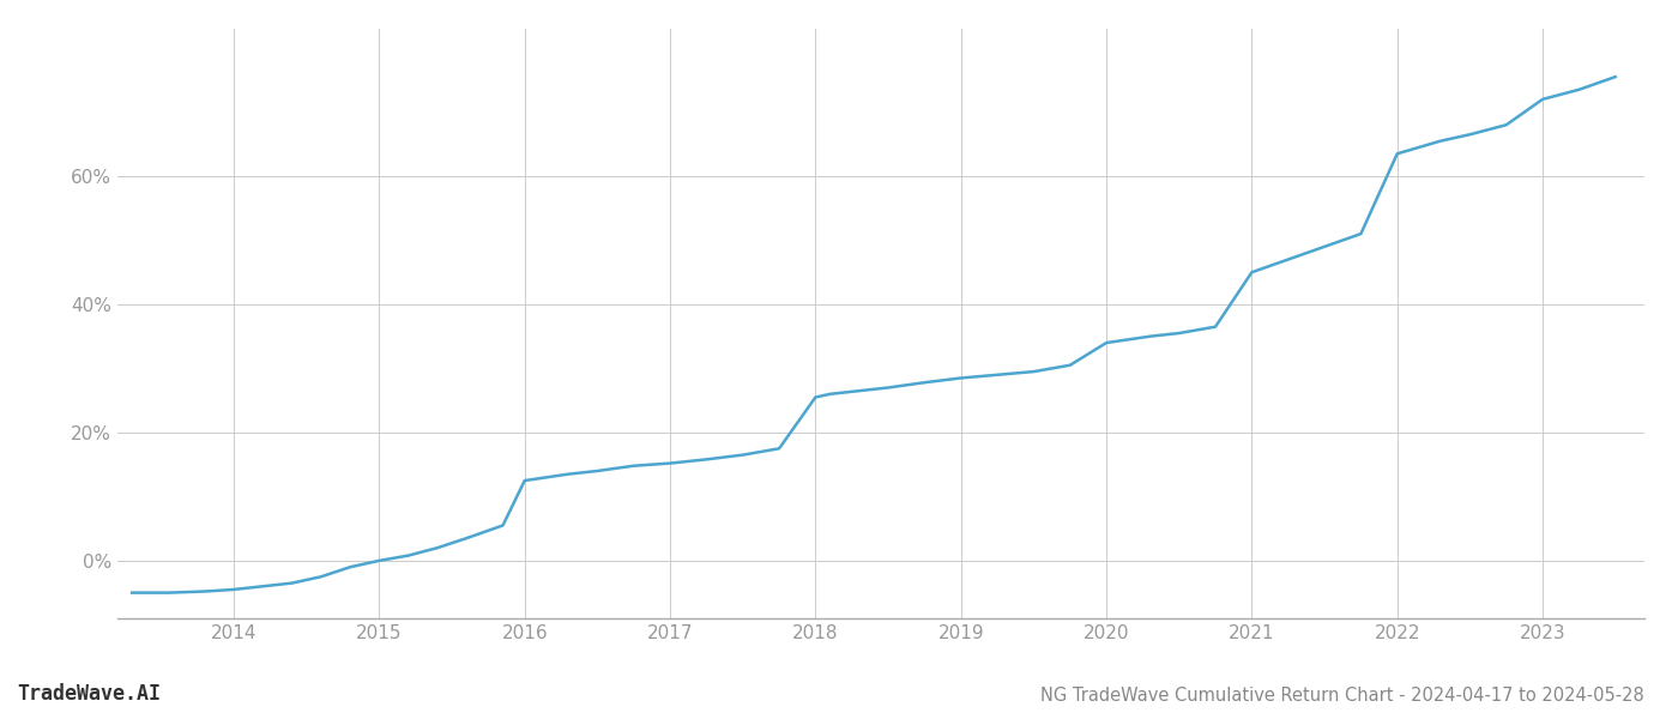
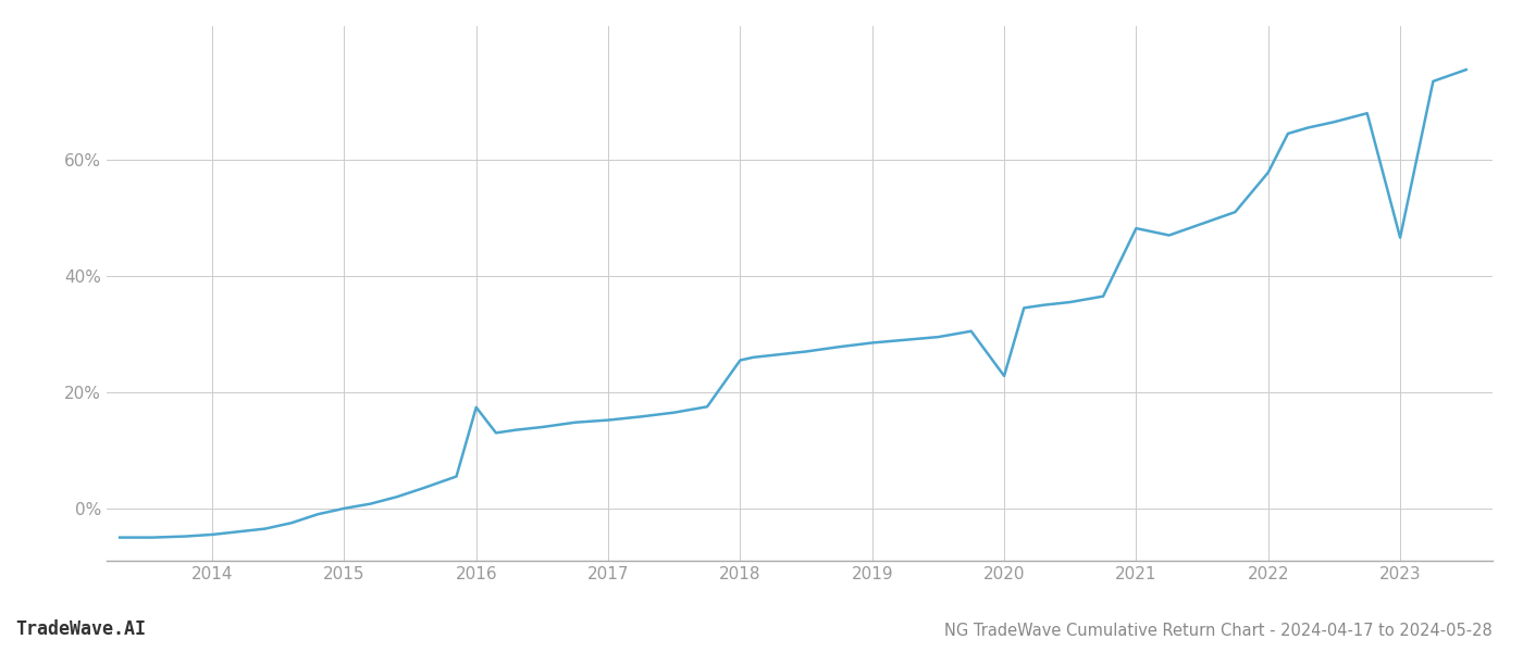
2016: 12.5% -> 17.4%
2020: 34.0% -> 22.8%
2021: 45.0% -> 48.2%
2022: 63.5% -> 57.8%
2023: 72.0% -> 46.6%
